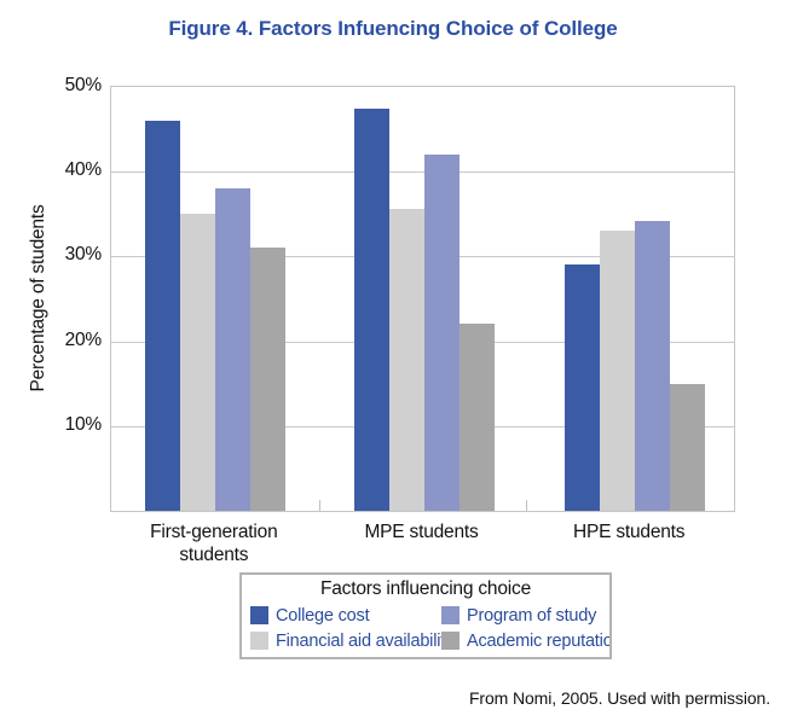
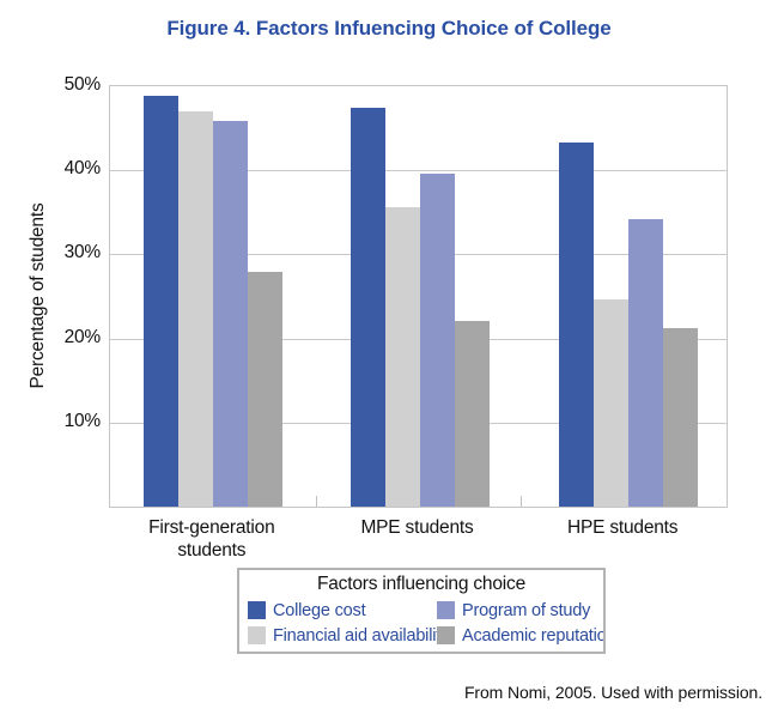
College cost/First-generation students: 46% -> 49%
Financial aid availability/First-generation students: 35% -> 47%
Program of study/First-generation students: 38% -> 46%
Academic reputation/First-generation students: 31% -> 28%
Program of study/MPE students: 42% -> 40%
College cost/HPE students: 29% -> 43%
Financial aid availability/HPE students: 33% -> 25%
Academic reputation/HPE students: 15% -> 21%
